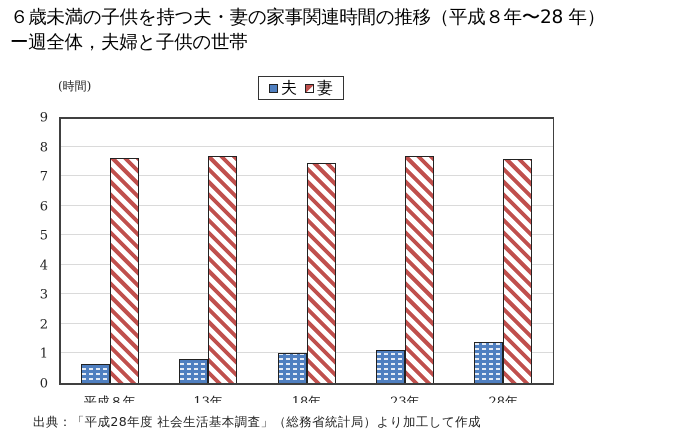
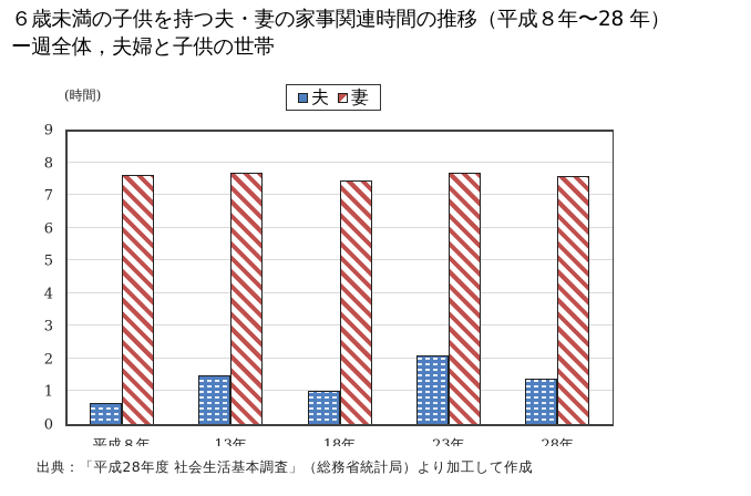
夫/13年: 0.8 -> 1.5
夫/23年: 1.1 -> 2.1
